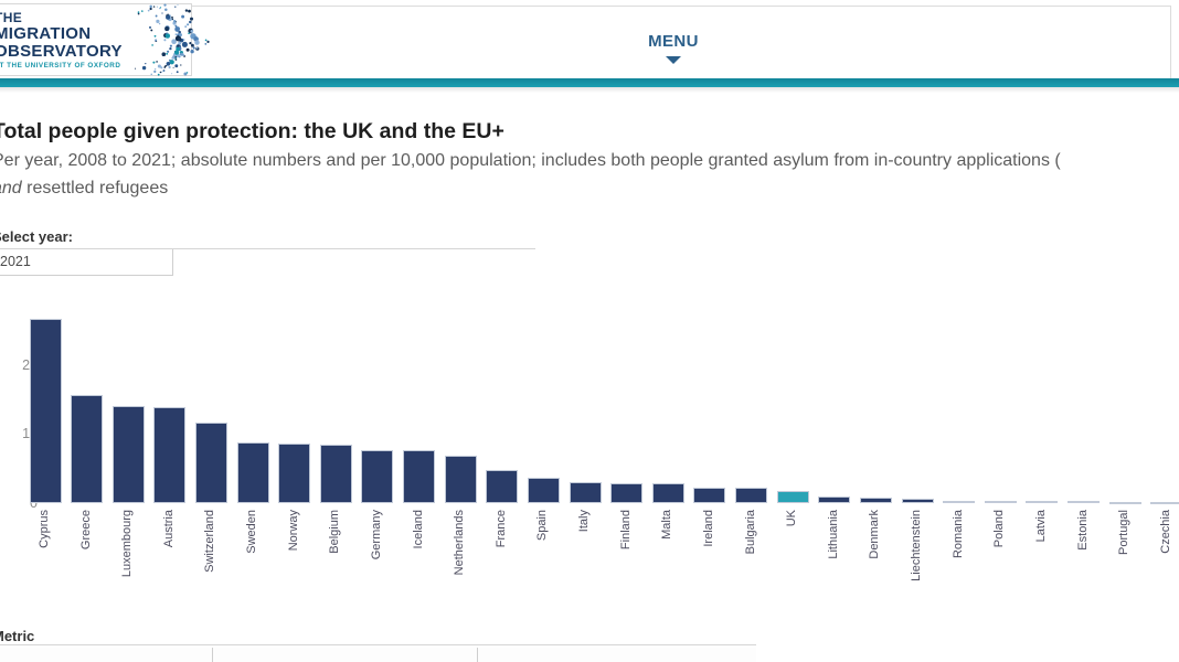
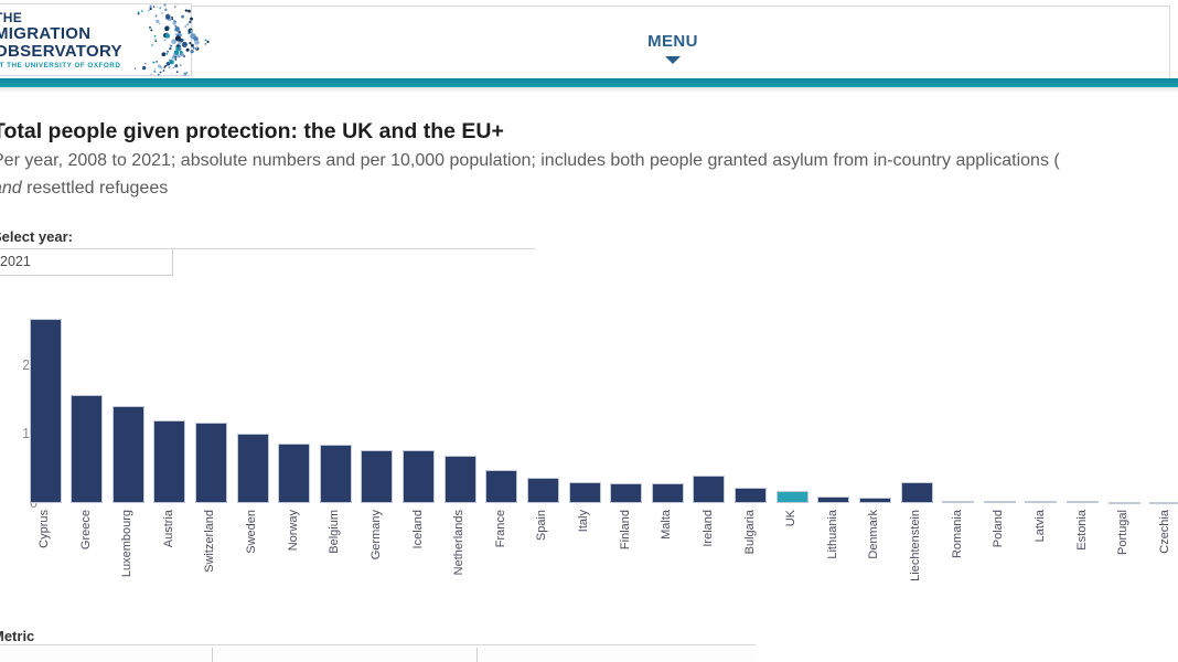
Austria: 14 -> 12
Sweden: 9 -> 10
Ireland: 2 -> 4
Liechtenstein: 1 -> 3
